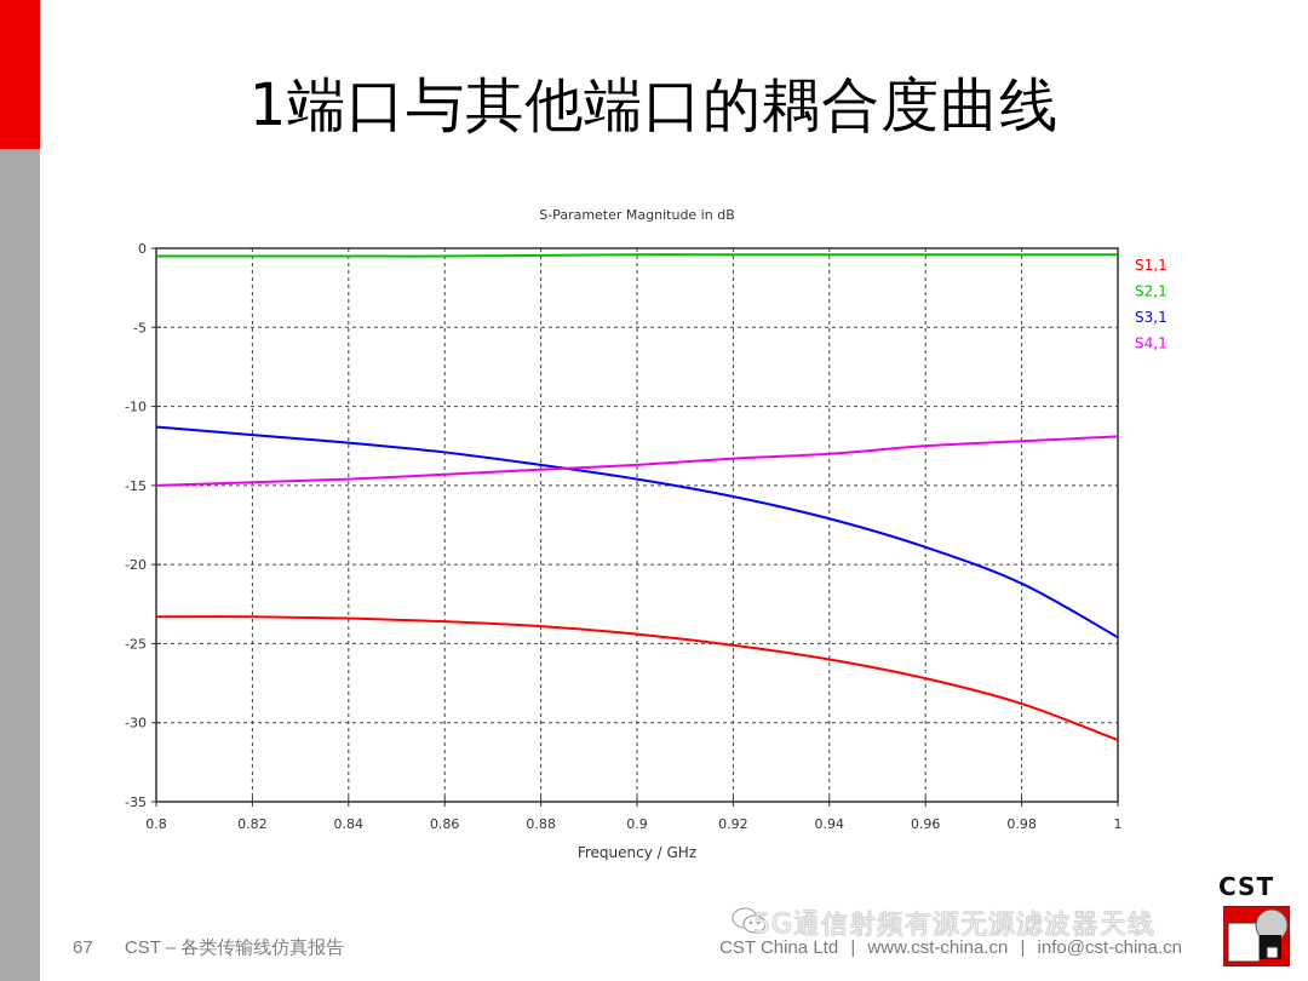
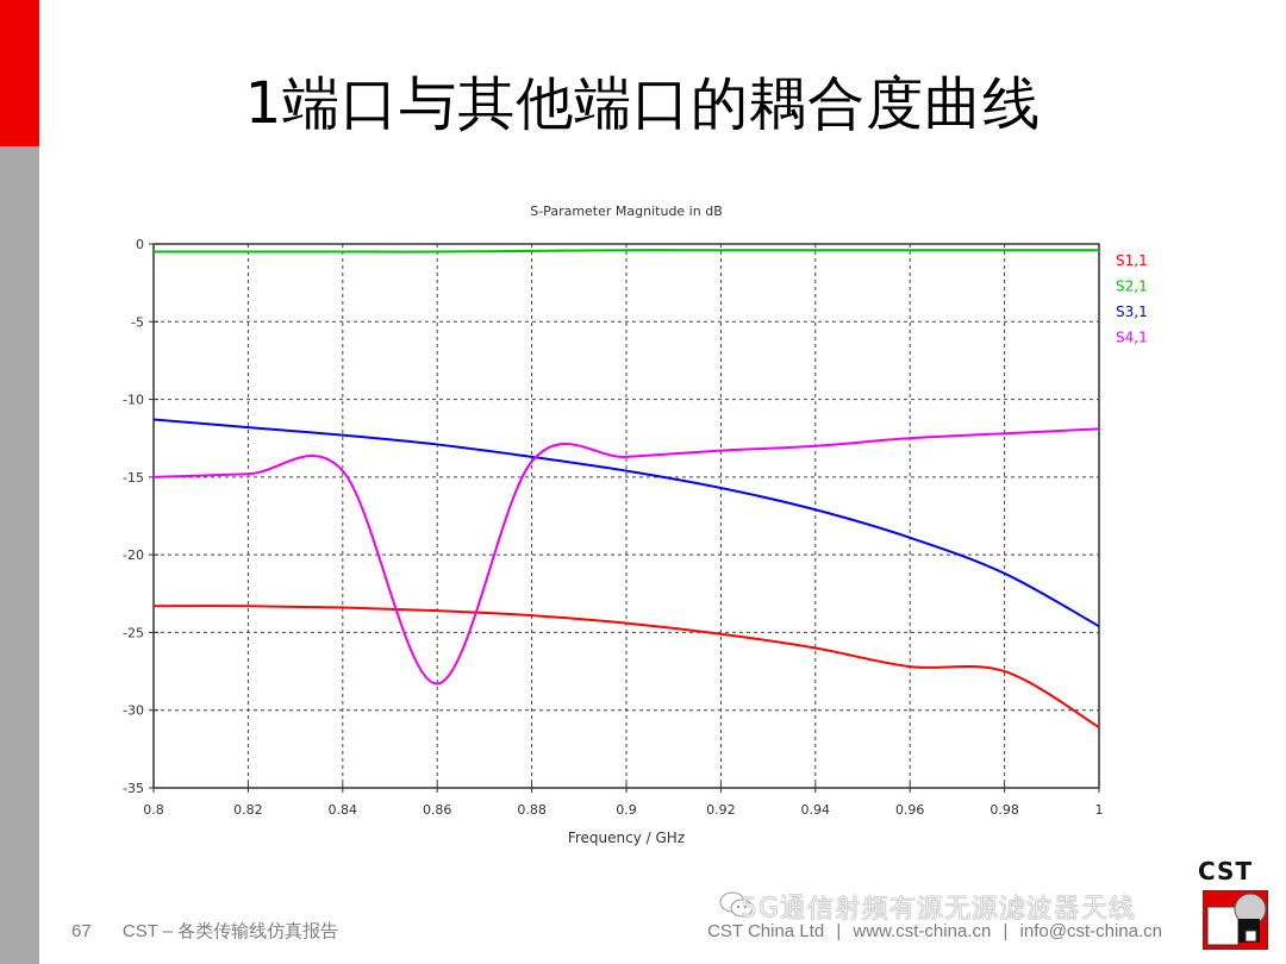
S4,1/0.86: -14.3 -> -28.3
S1,1/0.98: -28.8 -> -27.5
